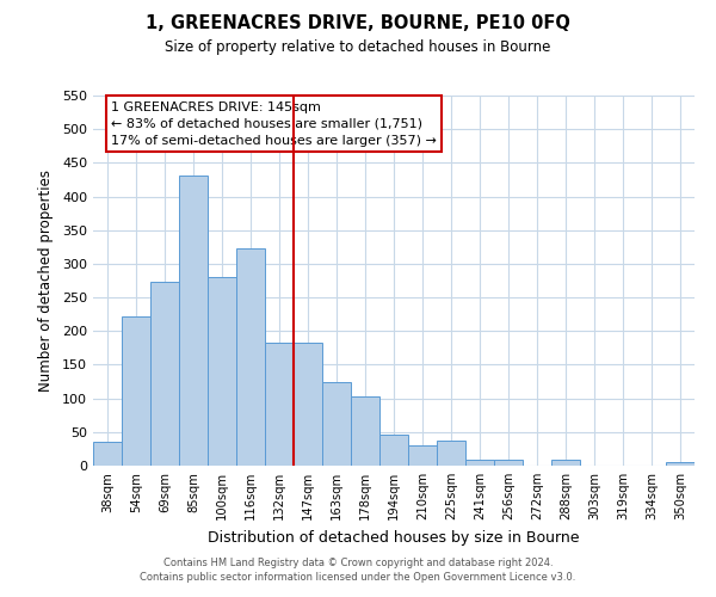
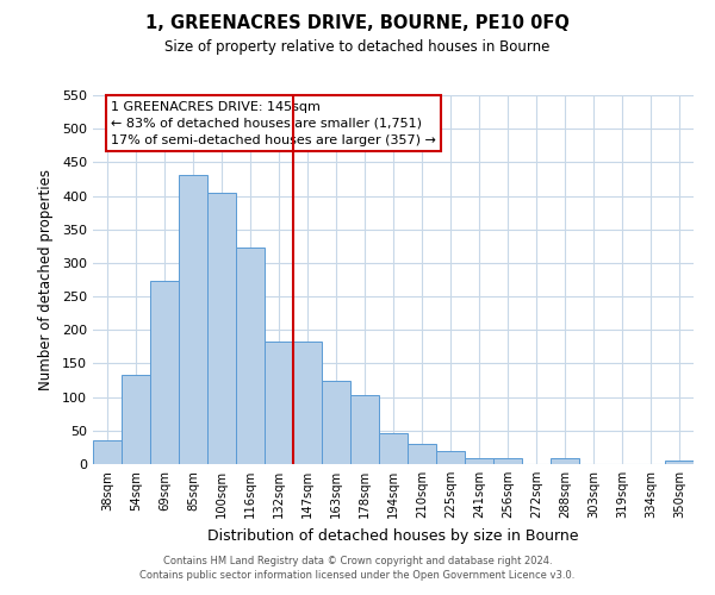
54sqm: 222 -> 133
100sqm: 280 -> 405
225sqm: 38 -> 20
